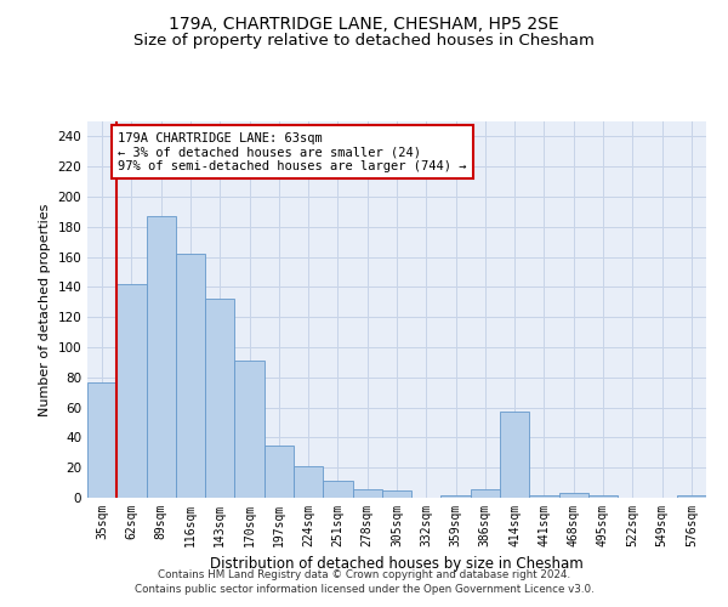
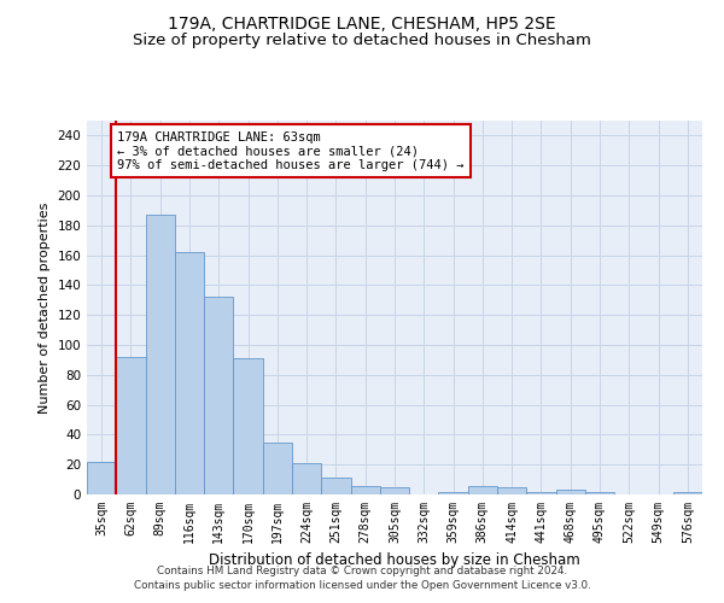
35sqm: 77 -> 22
62sqm: 142 -> 92
414sqm: 57 -> 5
